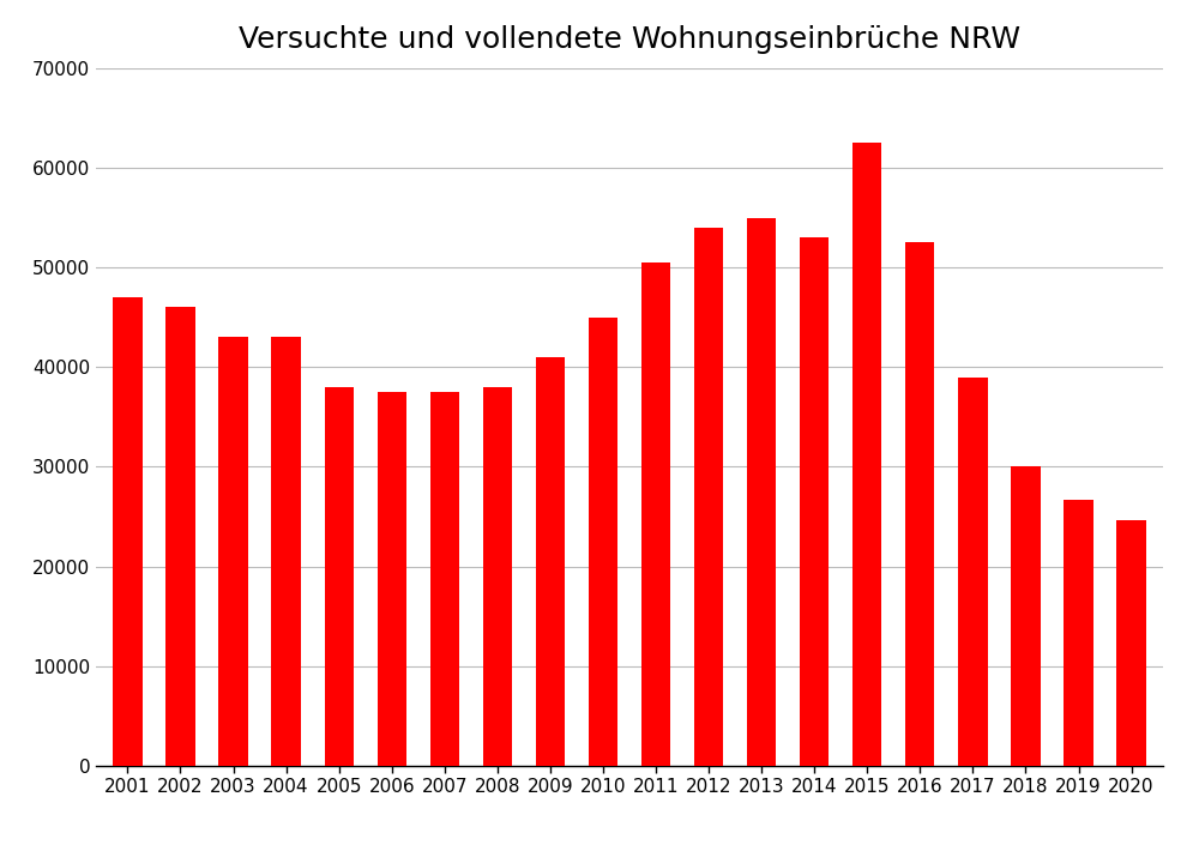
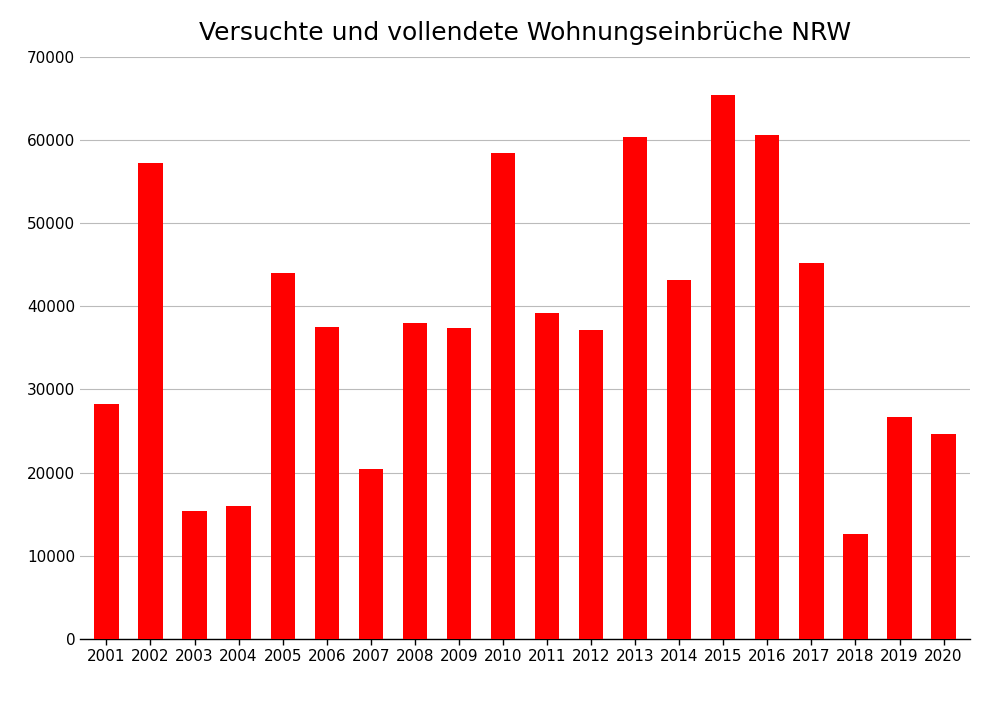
2001: 47000 -> 28200
2002: 46000 -> 57200
2003: 43000 -> 15400
2004: 43000 -> 16000
2005: 38000 -> 44000
2007: 37500 -> 20400
2009: 41000 -> 37400
2010: 45000 -> 58400
2011: 50500 -> 39200
2012: 54000 -> 37200
2013: 55000 -> 60400
2014: 53000 -> 43200
2015: 62500 -> 65400
2016: 52500 -> 60600
2017: 39000 -> 45200
2018: 30000 -> 12600
